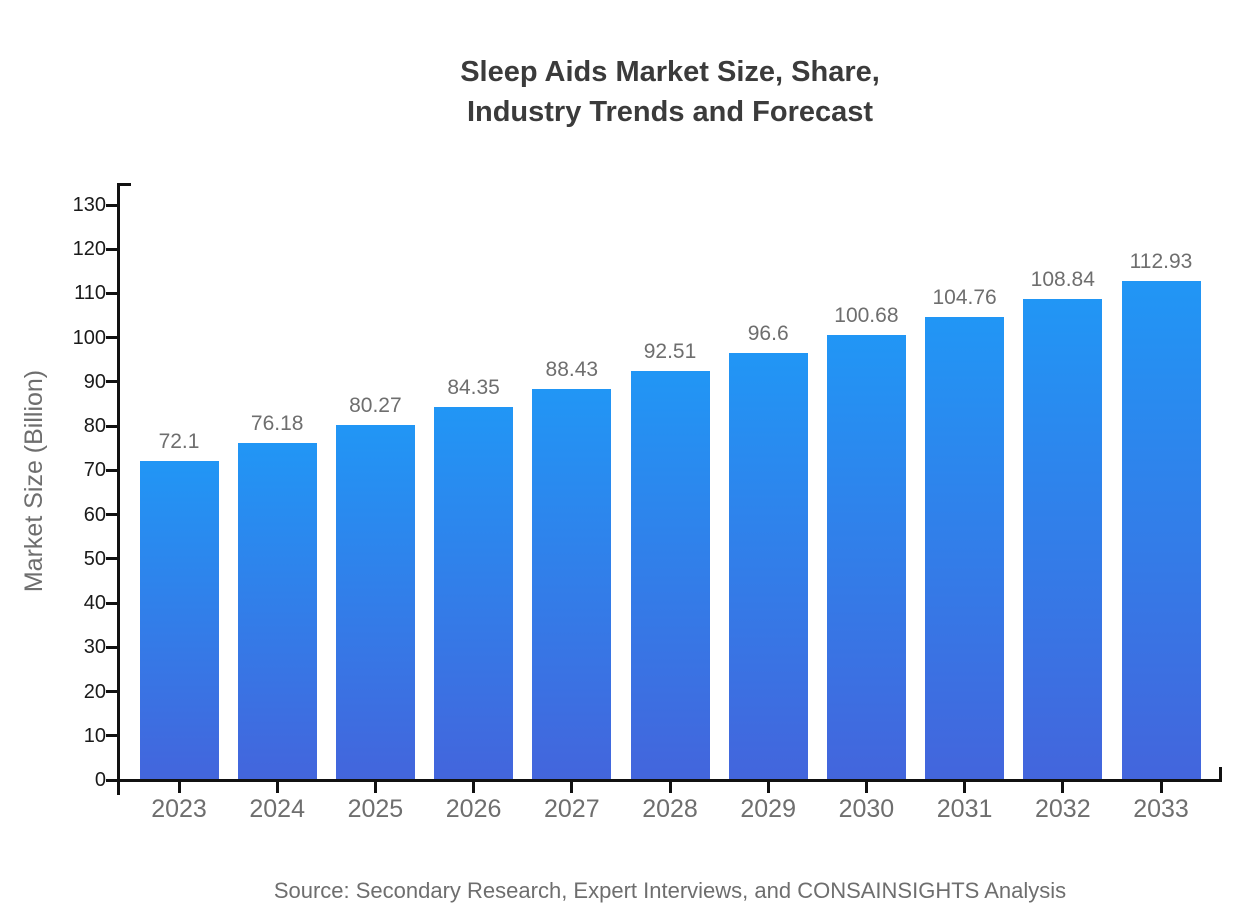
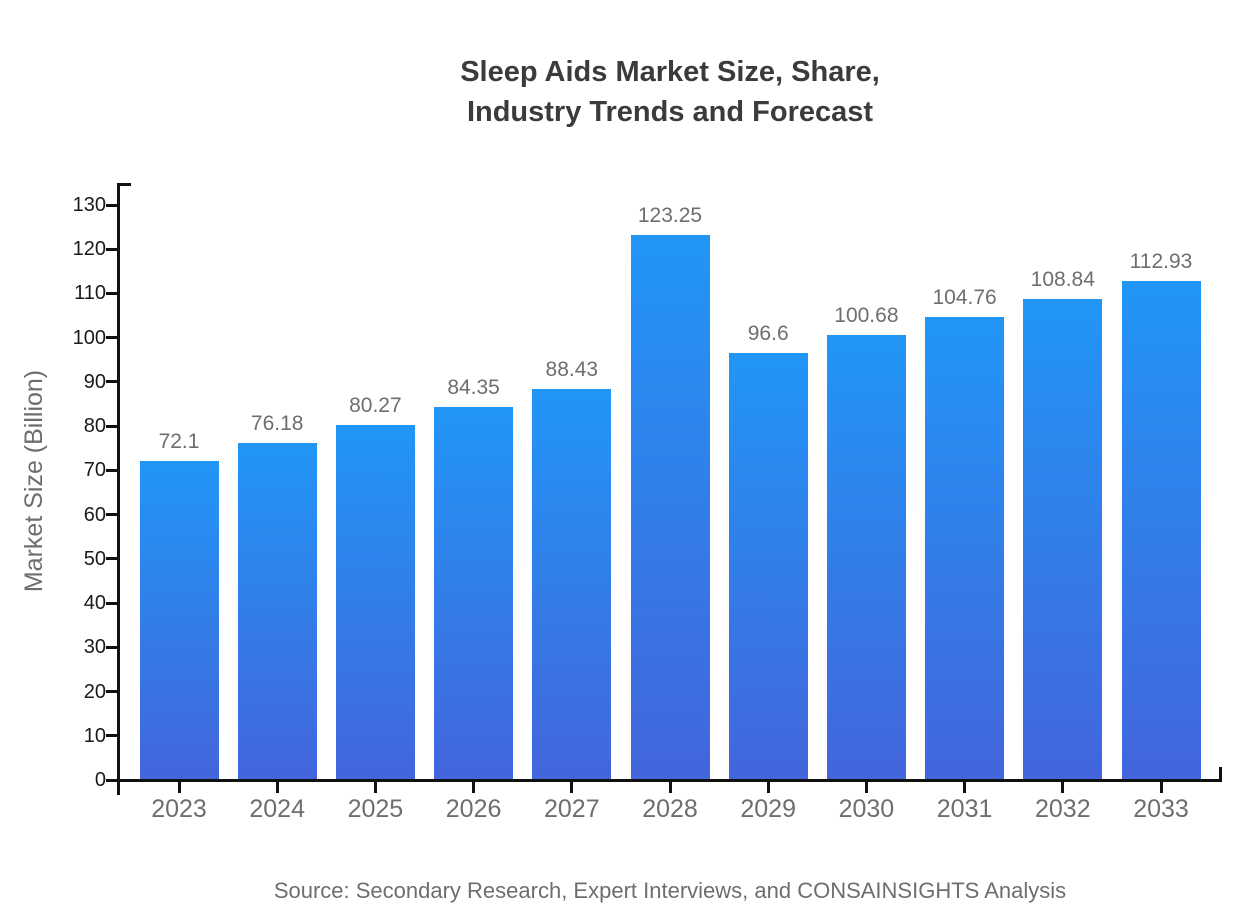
2028: 92.51 -> 123.25
